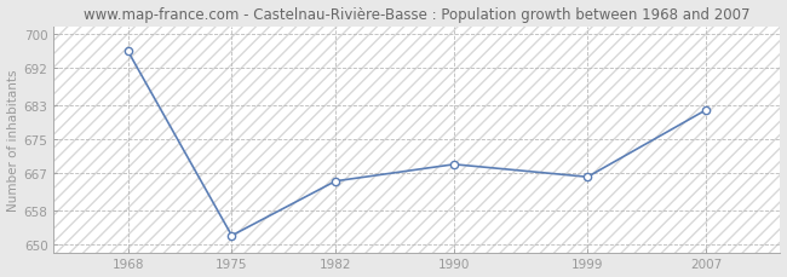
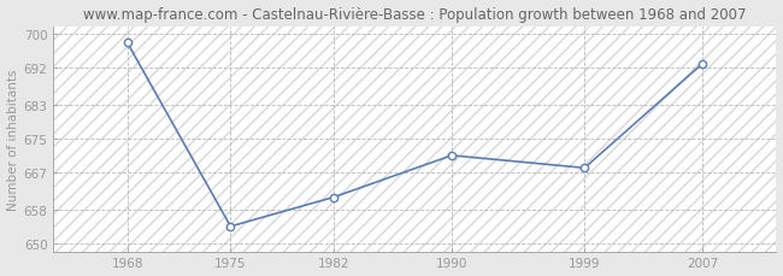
1968: 696 -> 698
1975: 652 -> 654
1982: 665 -> 661
1990: 669 -> 671
1999: 666 -> 668
2007: 682 -> 693
